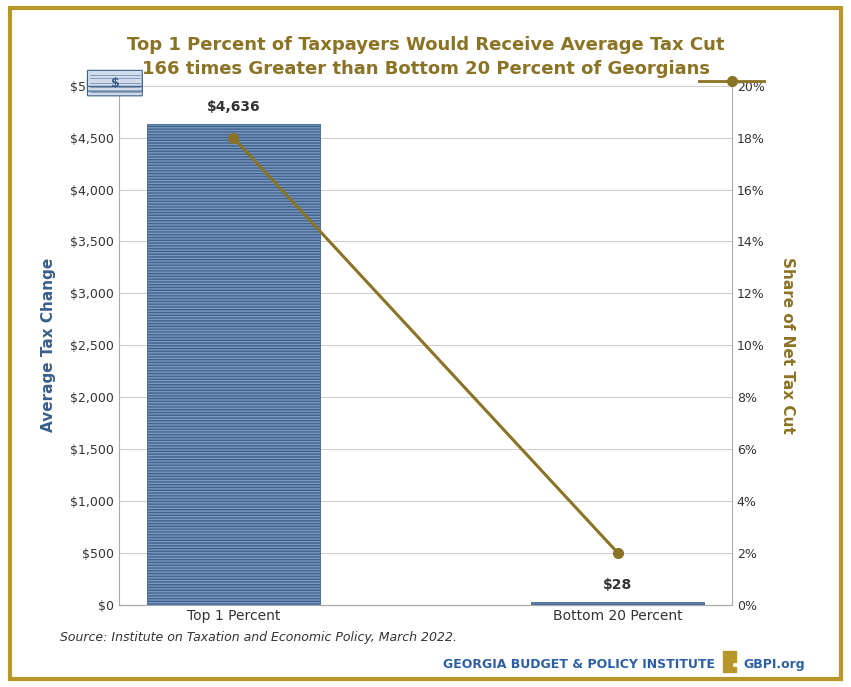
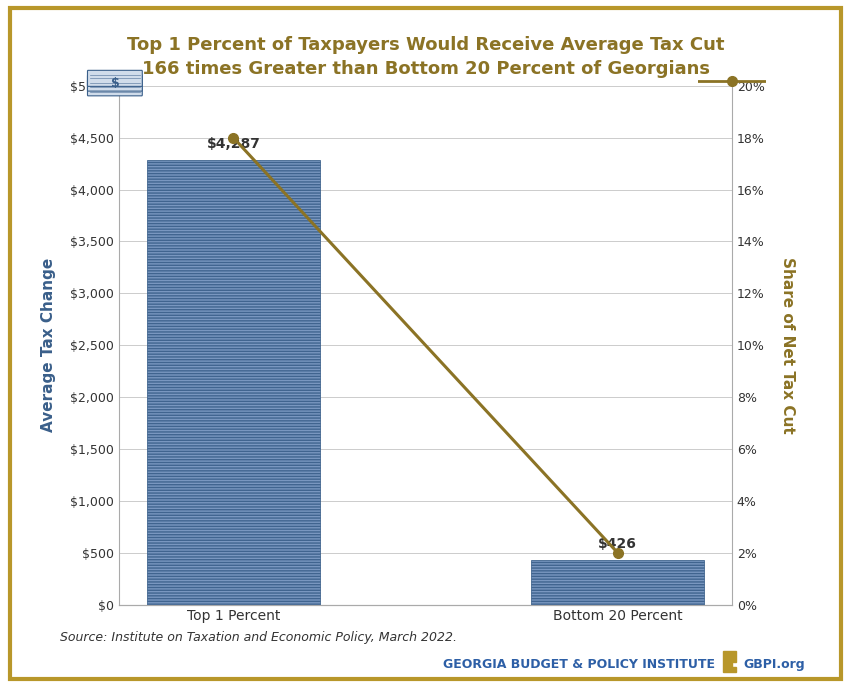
Top 1 Percent: $4,636 -> $4,287
Bottom 20 Percent: $28 -> $426
